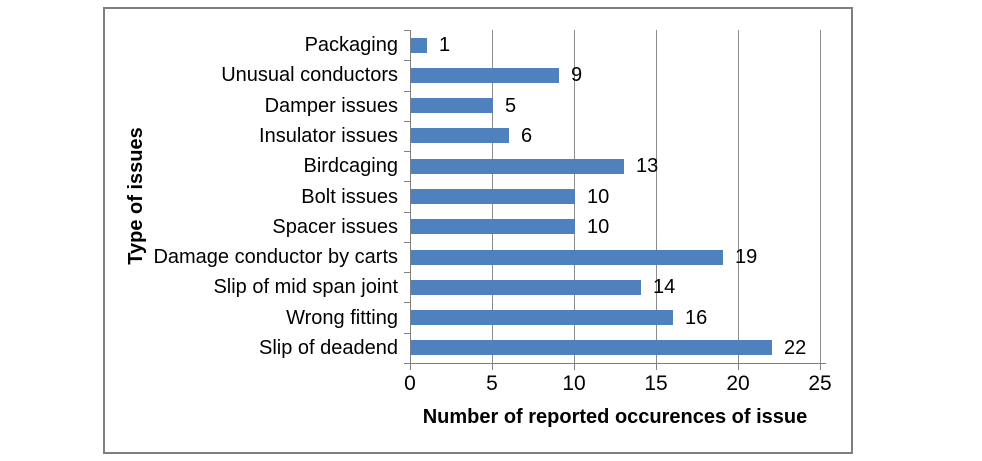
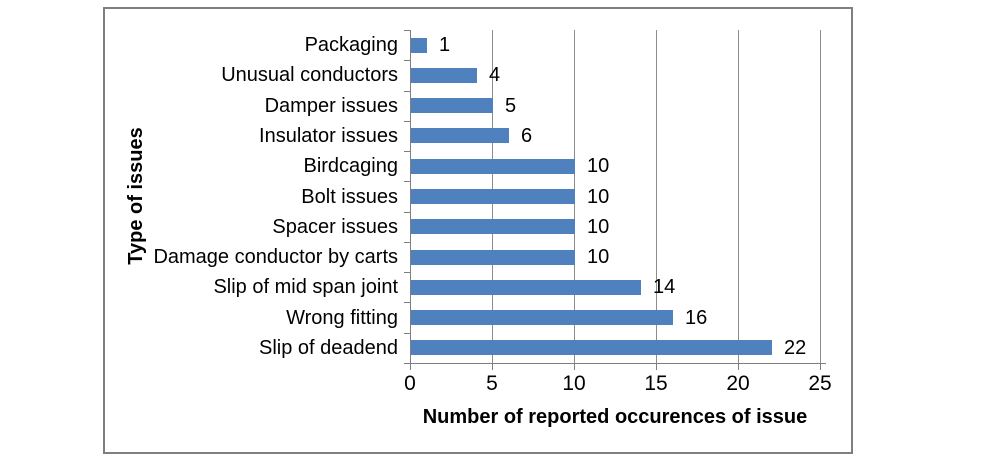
Unusual conductors: 9 -> 4
Birdcaging: 13 -> 10
Damage conductor by carts: 19 -> 10
